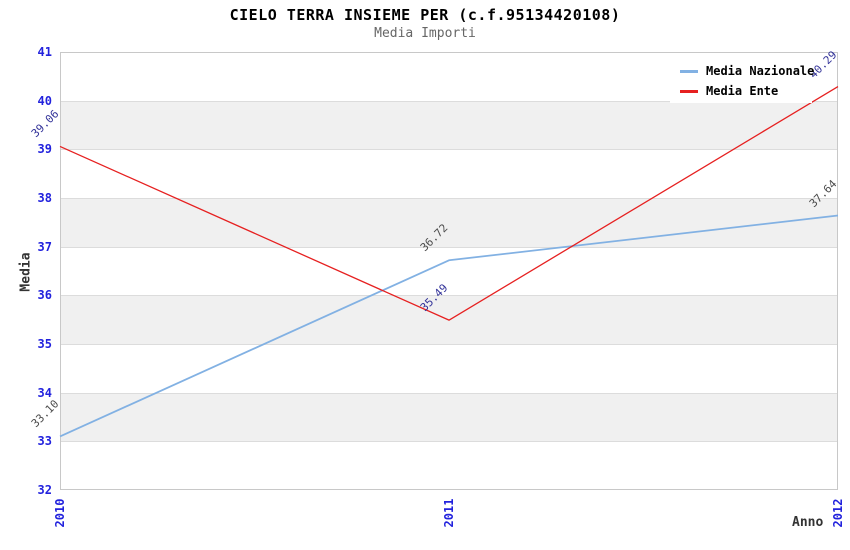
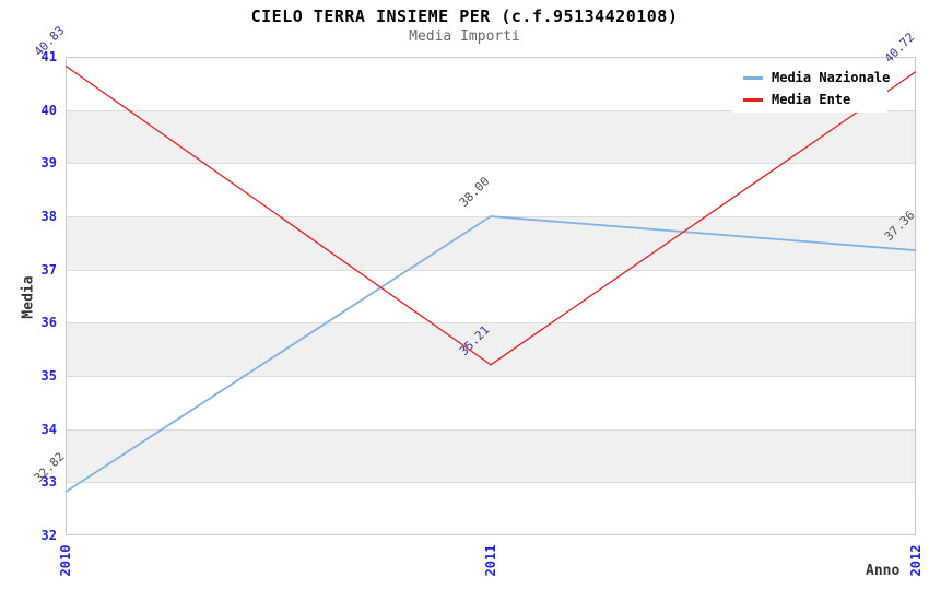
Media Nazionale/2010: 33.10 -> 32.82
Media Ente/2010: 39.06 -> 40.83
Media Nazionale/2011: 36.72 -> 38.00
Media Ente/2011: 35.49 -> 35.21
Media Nazionale/2012: 37.64 -> 37.36
Media Ente/2012: 40.29 -> 40.72
